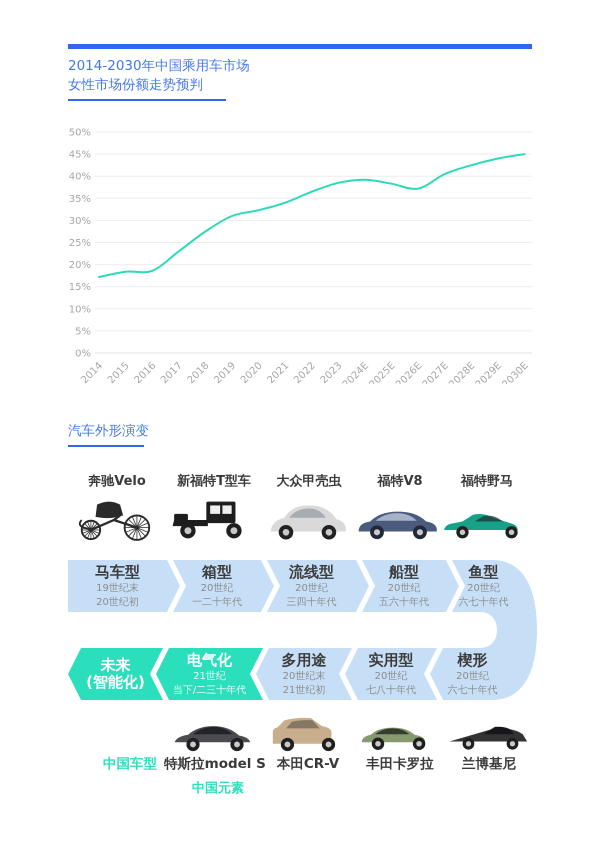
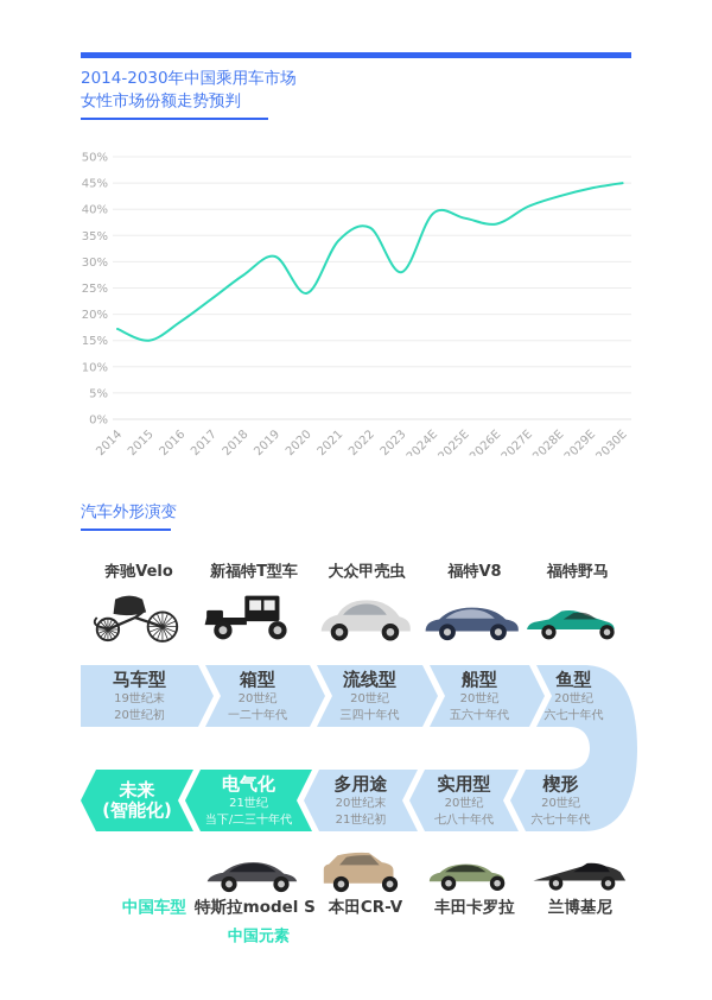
2015: 18% -> 15%
2020: 32% -> 24%
2023: 38% -> 28%
